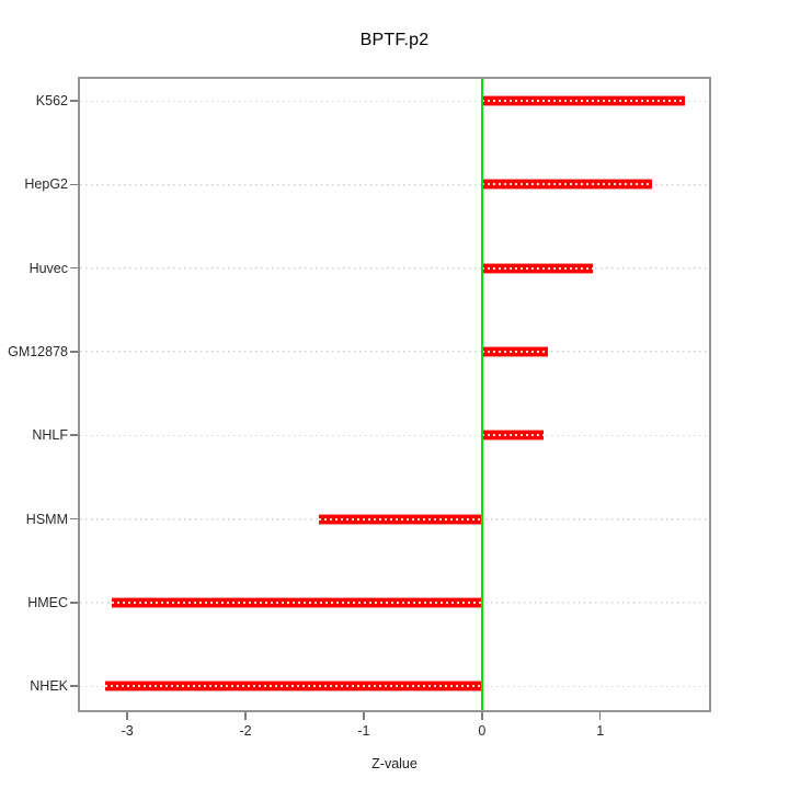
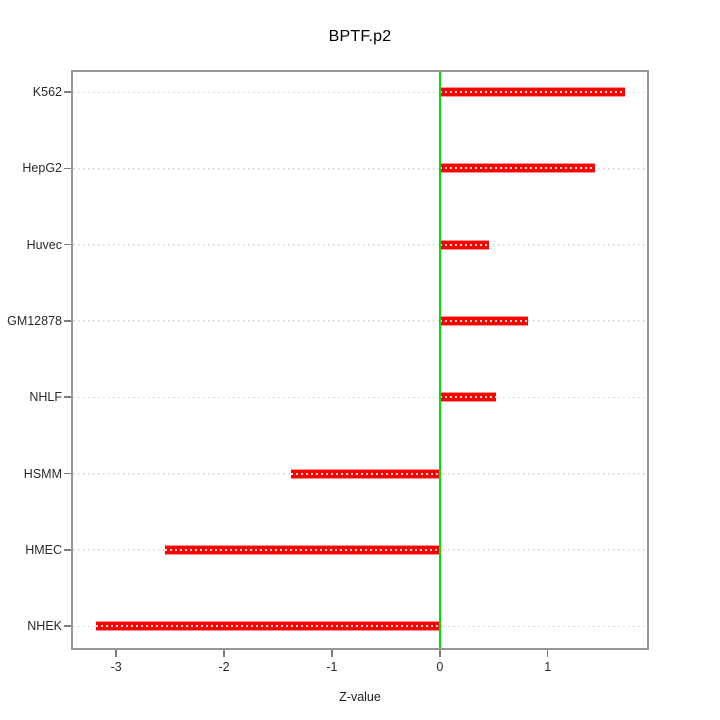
Huvec: 0.94 -> 0.46
GM12878: 0.56 -> 0.82
HMEC: -3.13 -> -2.55
